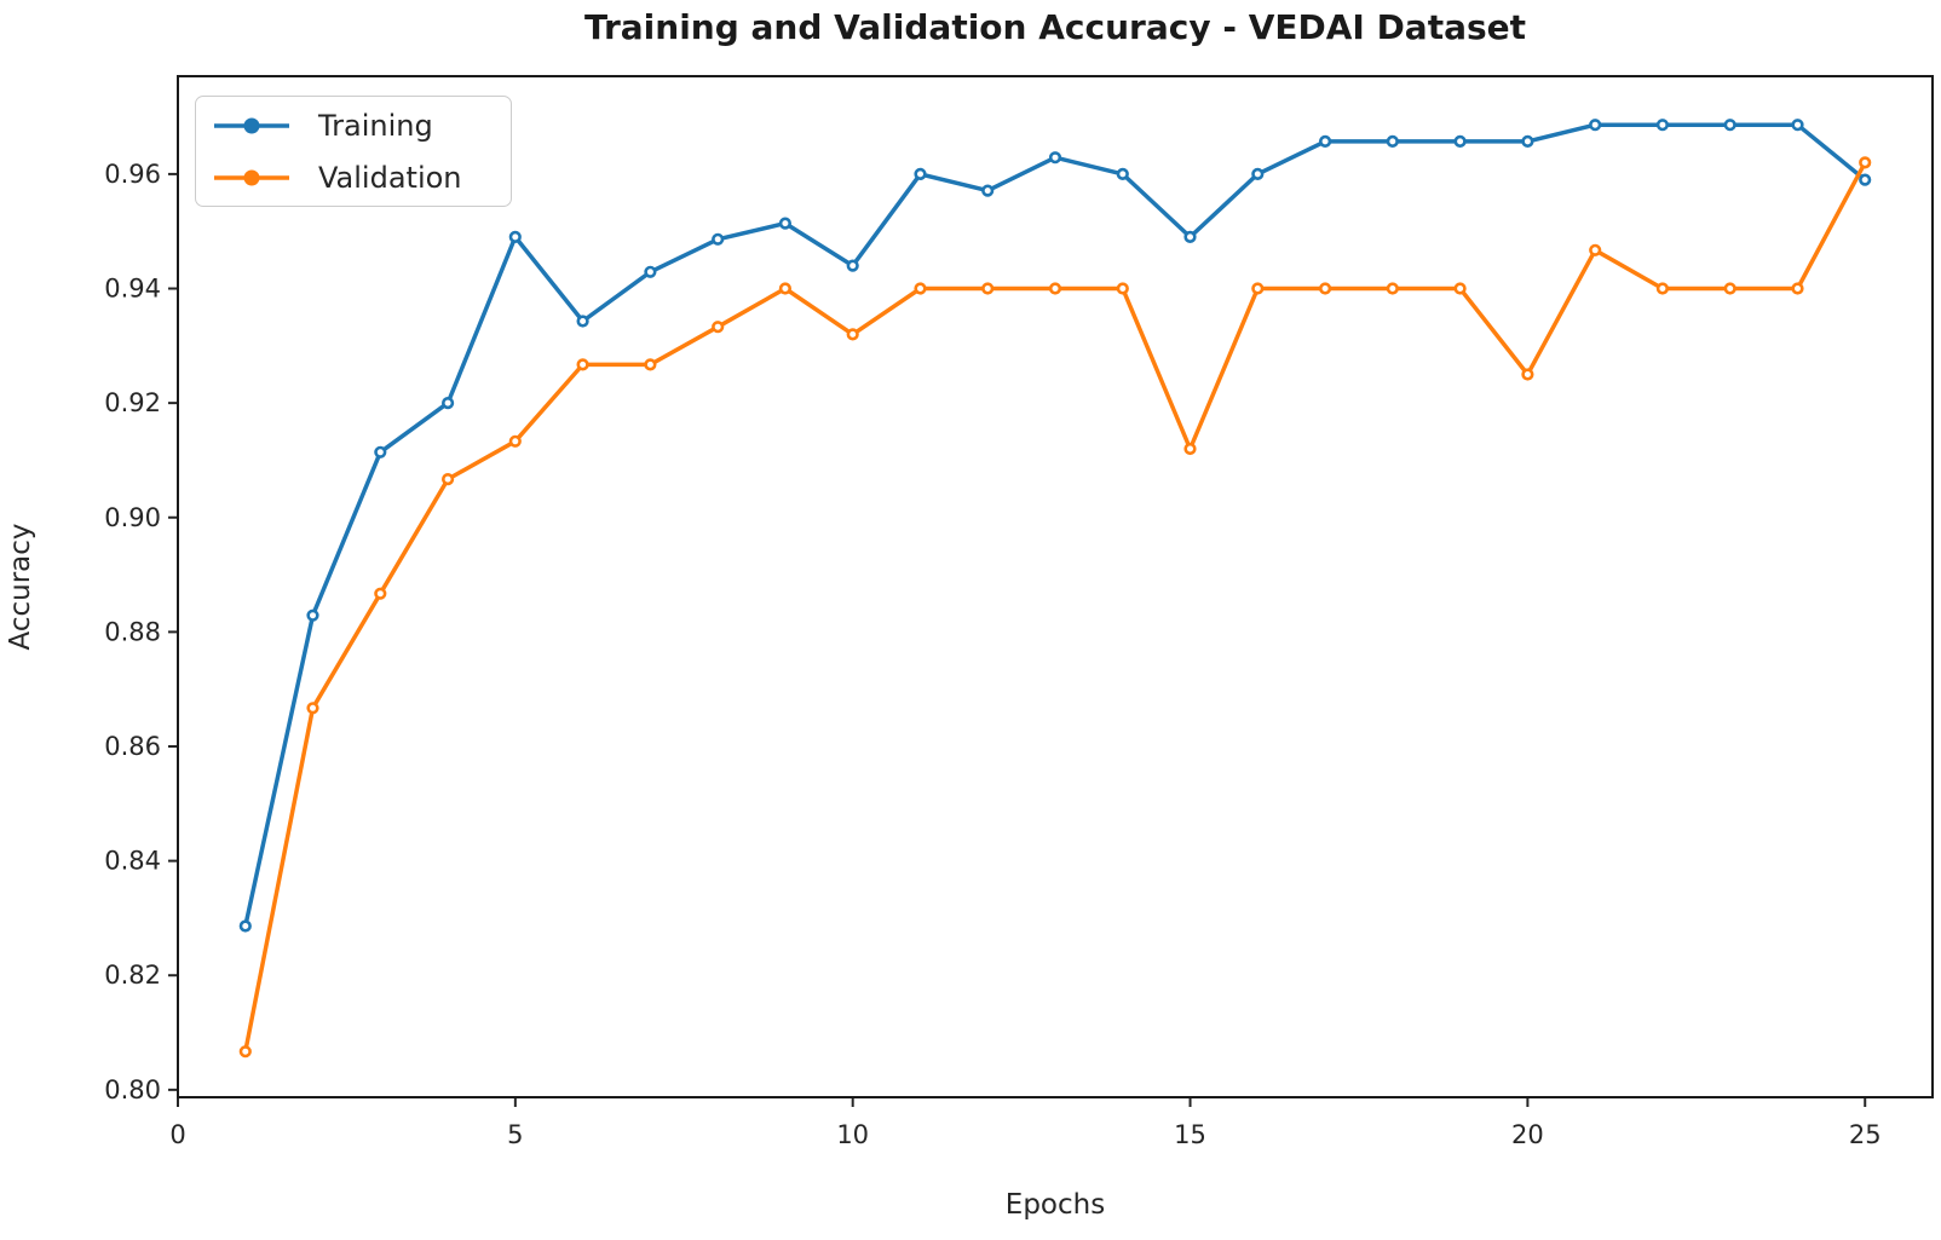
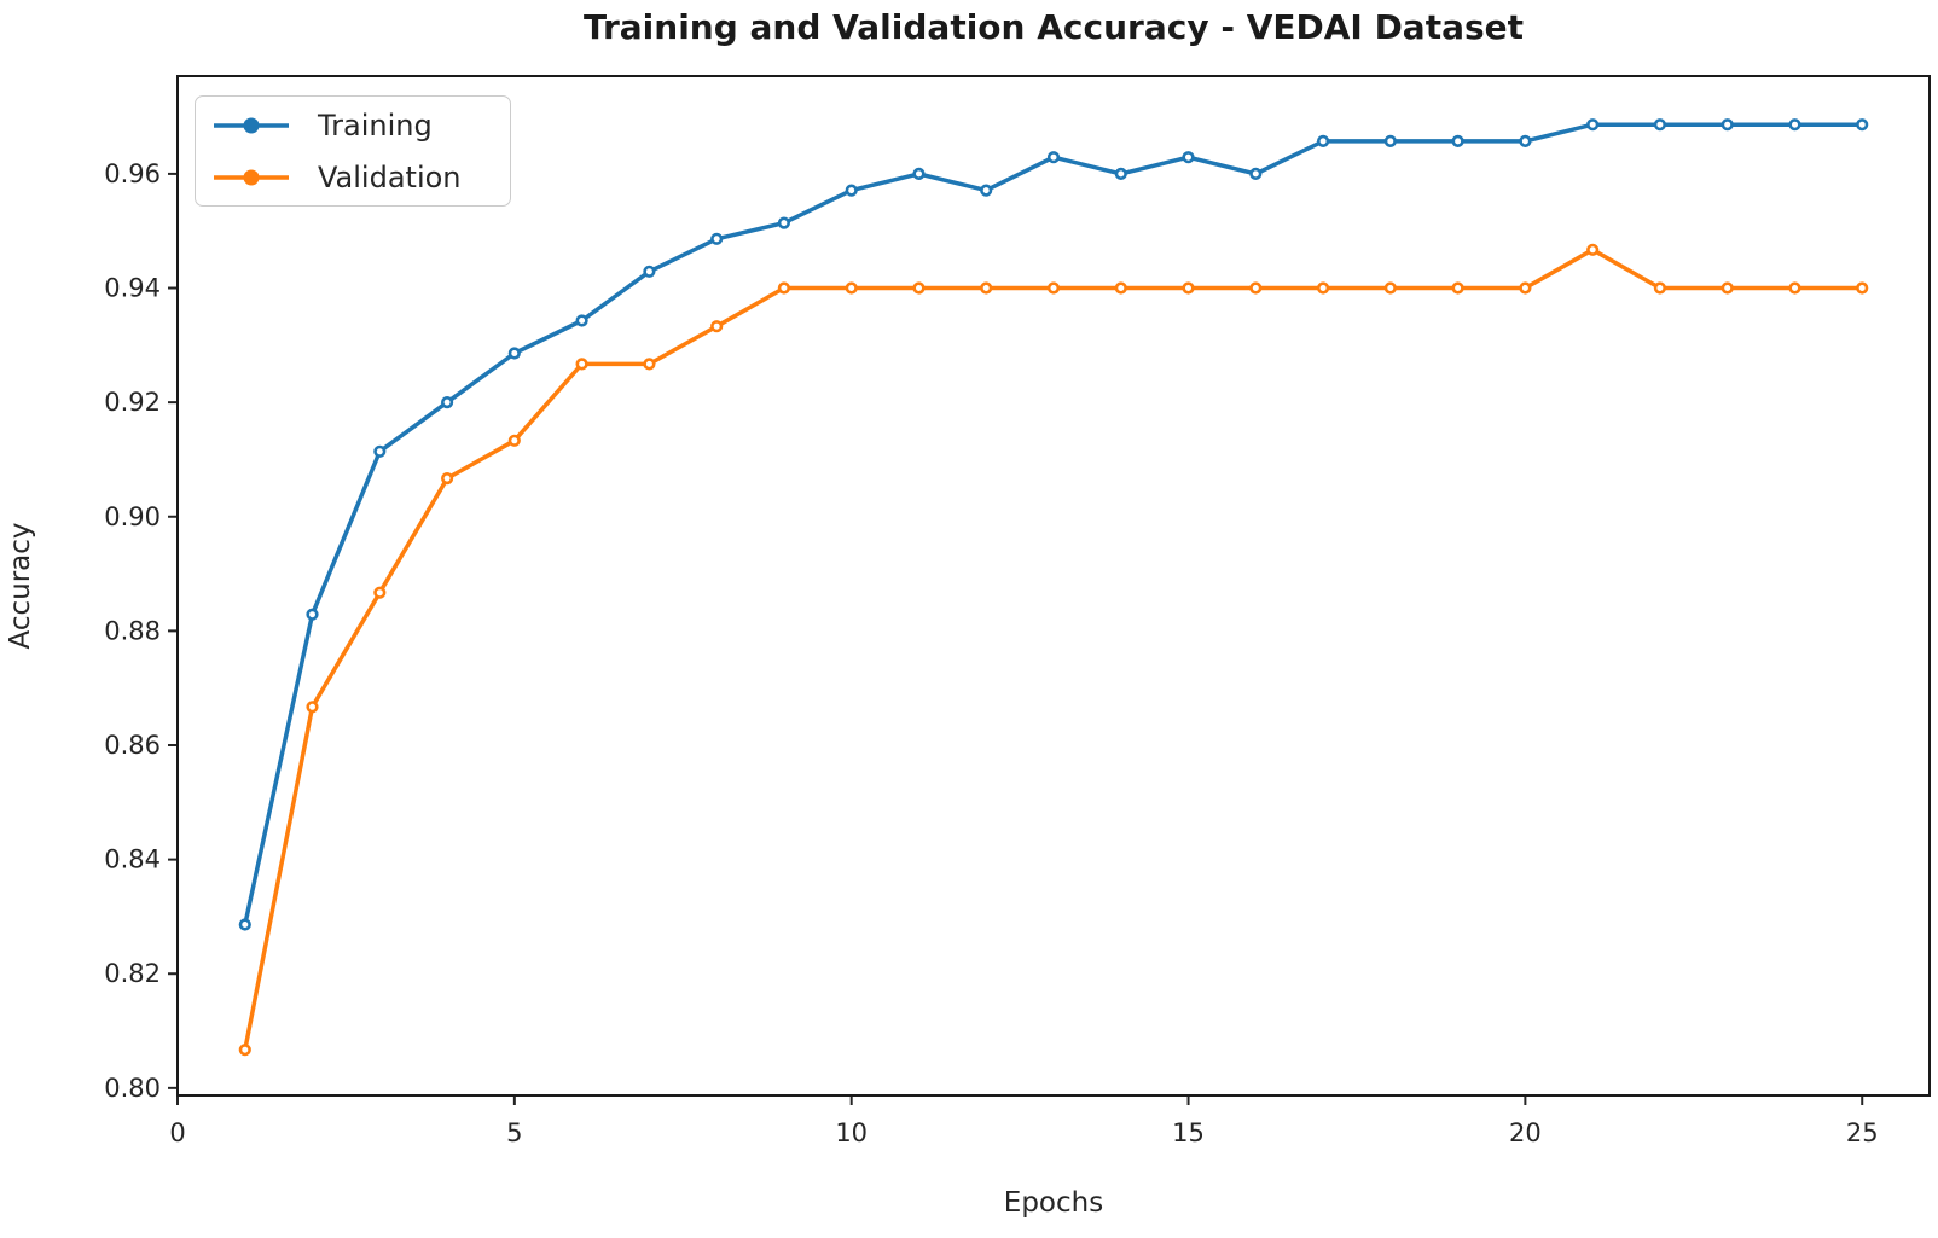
Training/5: 0.949 -> 0.929
Training/10: 0.944 -> 0.957
Validation/10: 0.932 -> 0.940
Training/15: 0.949 -> 0.963
Validation/15: 0.912 -> 0.940
Validation/20: 0.925 -> 0.940
Training/25: 0.959 -> 0.969
Validation/25: 0.962 -> 0.940
